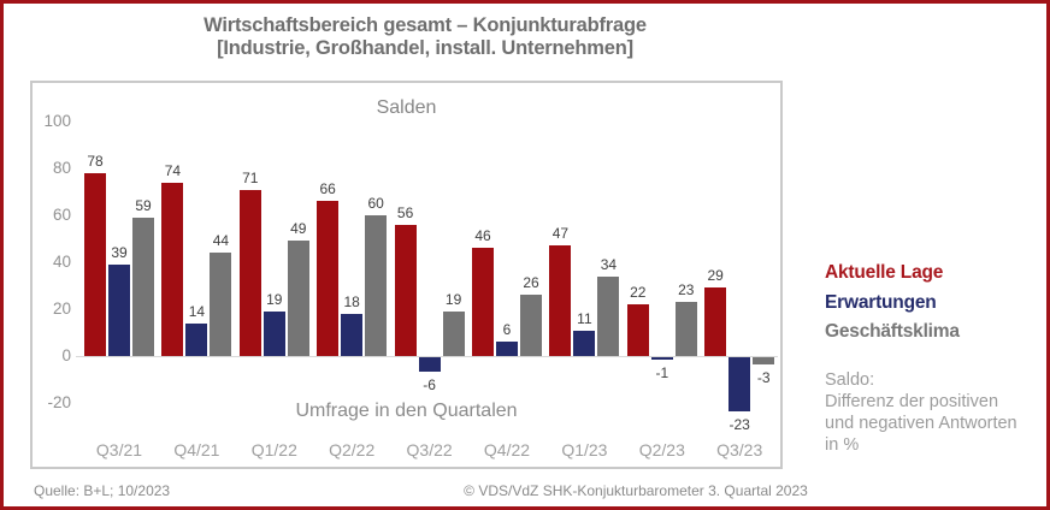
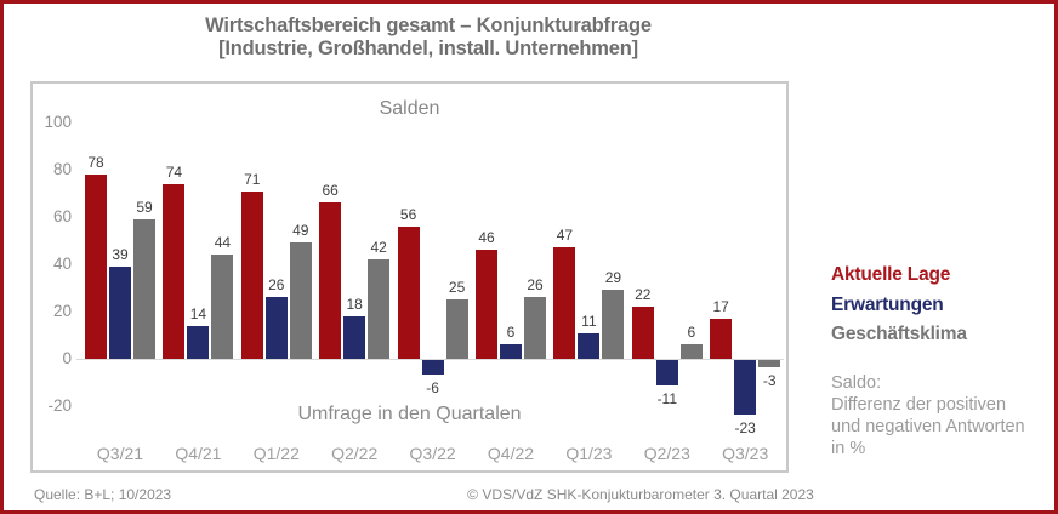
Erwartungen/Q1/22: 19 -> 26
Geschäftsklima/Q2/22: 60 -> 42
Geschäftsklima/Q3/22: 19 -> 25
Geschäftsklima/Q1/23: 34 -> 29
Erwartungen/Q2/23: -1 -> -11
Geschäftsklima/Q2/23: 23 -> 6
Aktuelle Lage/Q3/23: 29 -> 17
